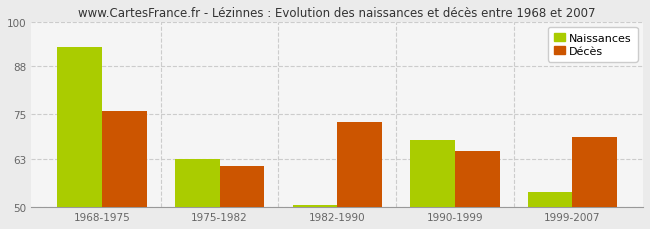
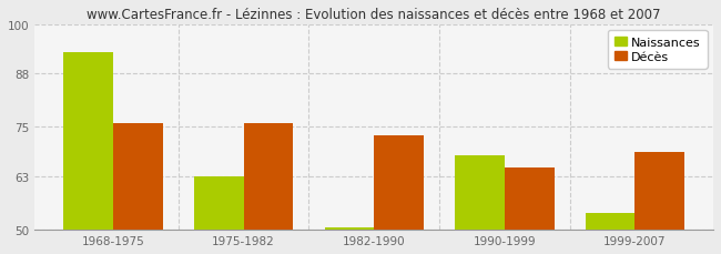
Décès/1975-1982: 61 -> 76
